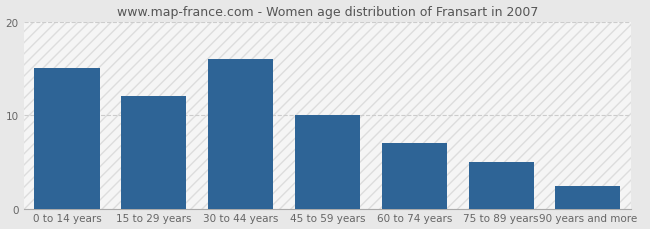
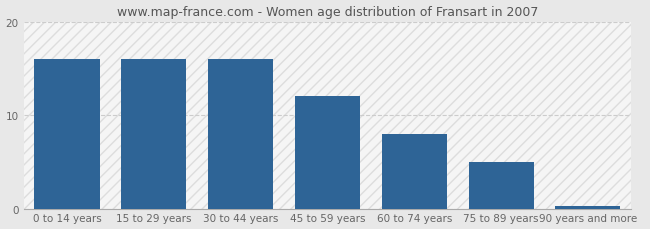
0 to 14 years: 15.0 -> 16.0
15 to 29 years: 12.0 -> 16.0
45 to 59 years: 10.0 -> 12.0
60 to 74 years: 7.0 -> 8.0
90 years and more: 2.4 -> 0.3
